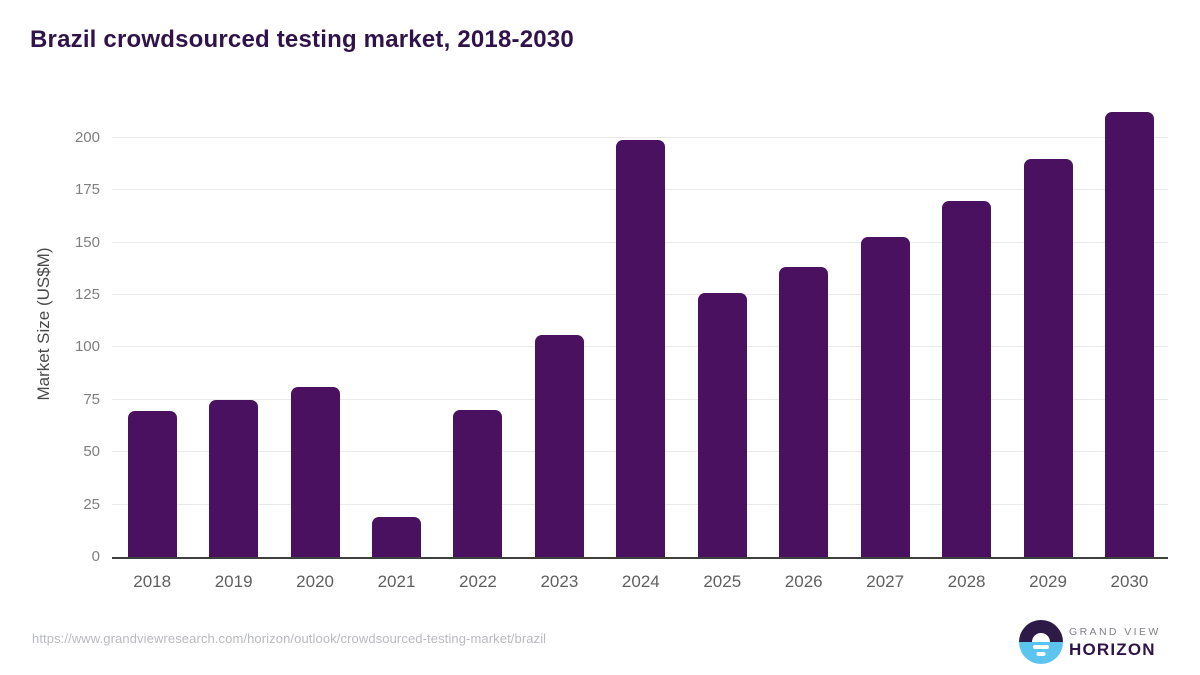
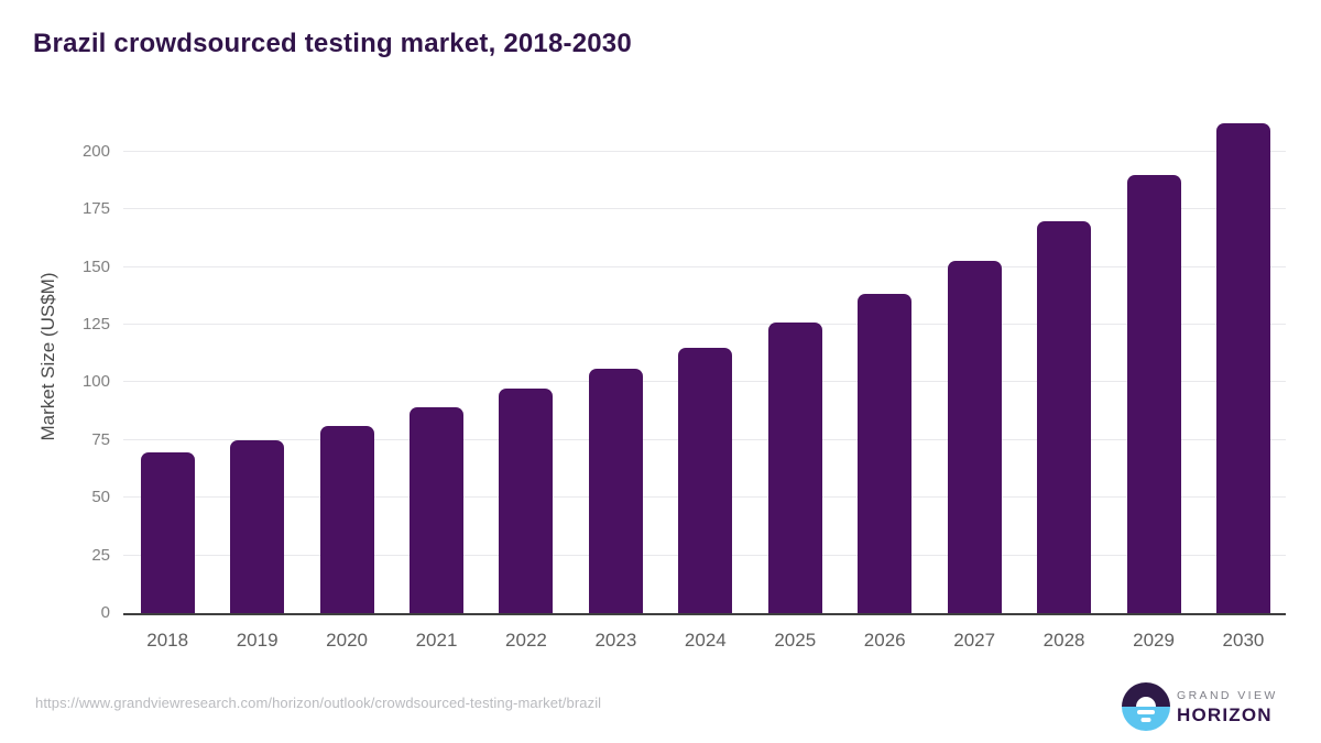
2021: 19 -> 89
2022: 70 -> 97
2024: 199 -> 115
